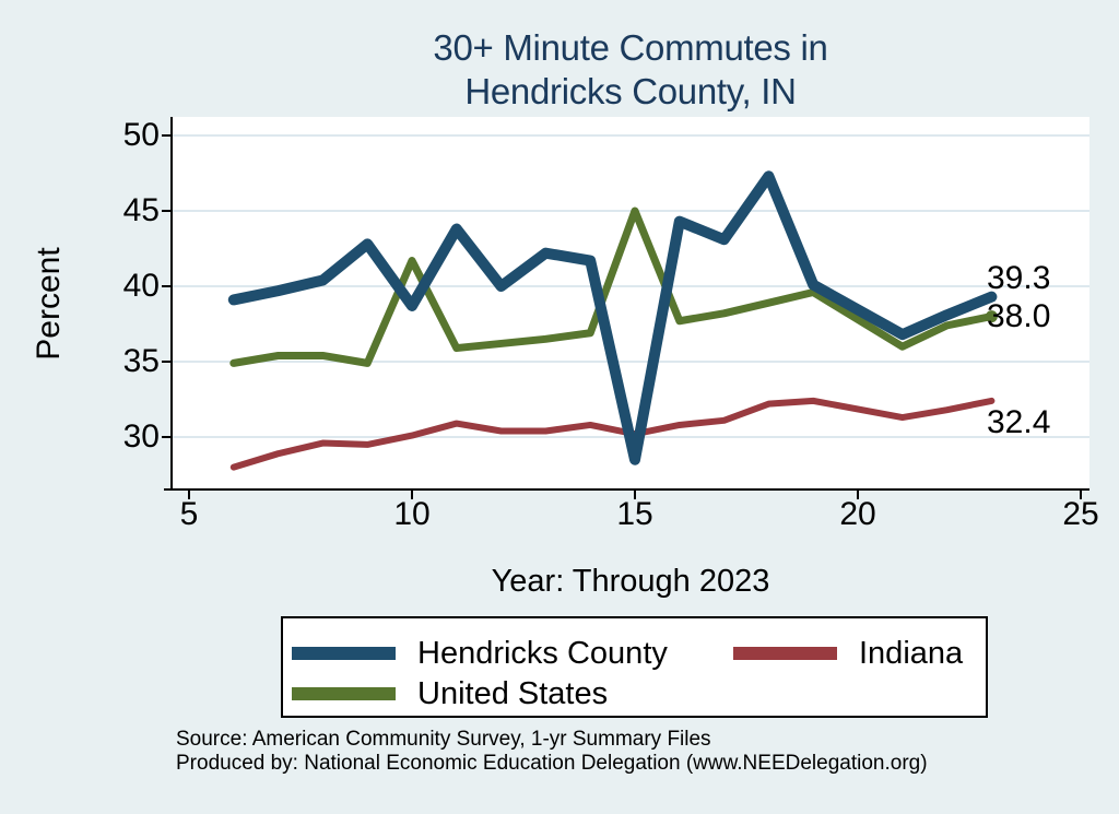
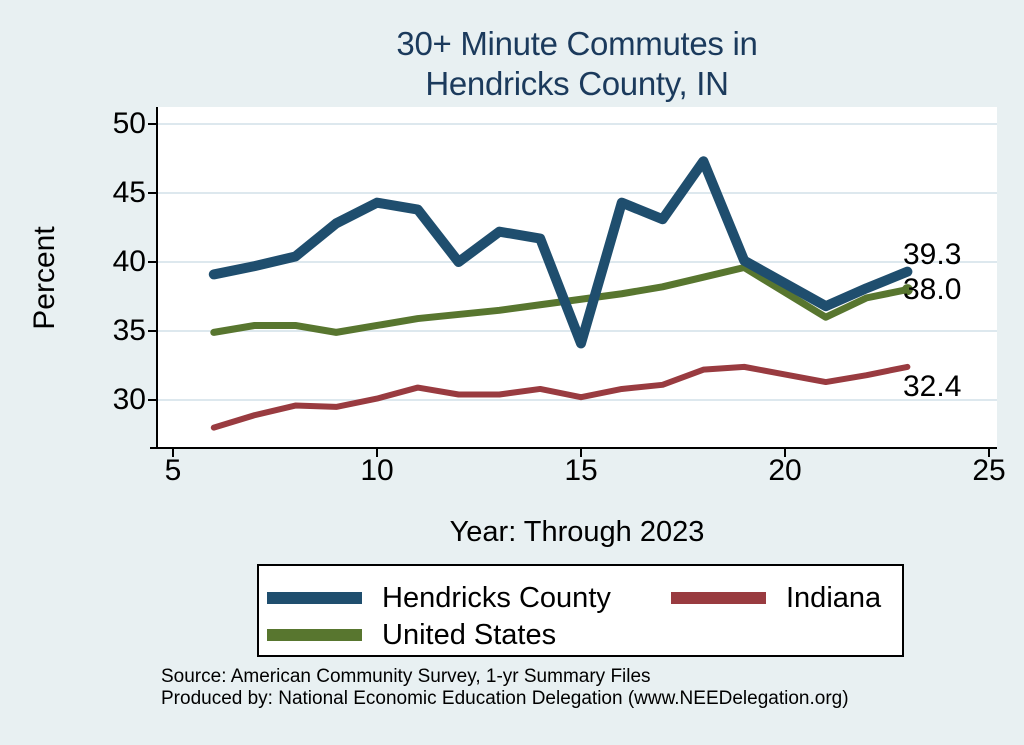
Hendricks County/10: 38.7 -> 44.3
United States/10: 41.7 -> 35.4
Hendricks County/15: 28.5 -> 34.1
United States/15: 45.0 -> 37.3
